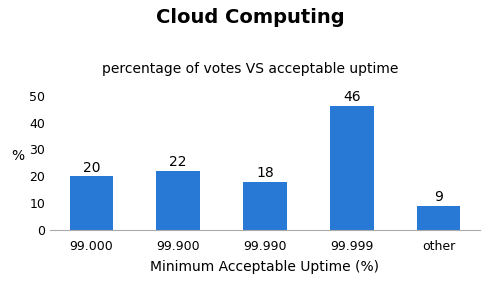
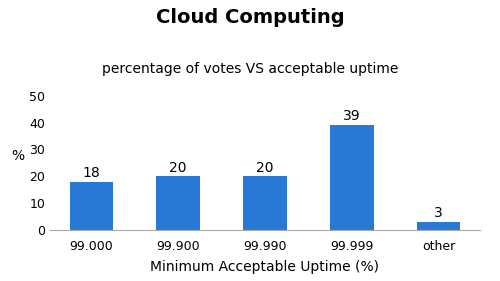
99.000: 20 -> 18
99.900: 22 -> 20
99.990: 18 -> 20
99.999: 46 -> 39
other: 9 -> 3
